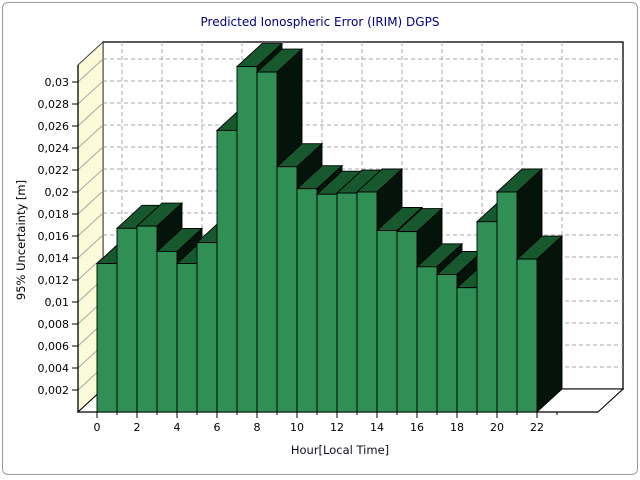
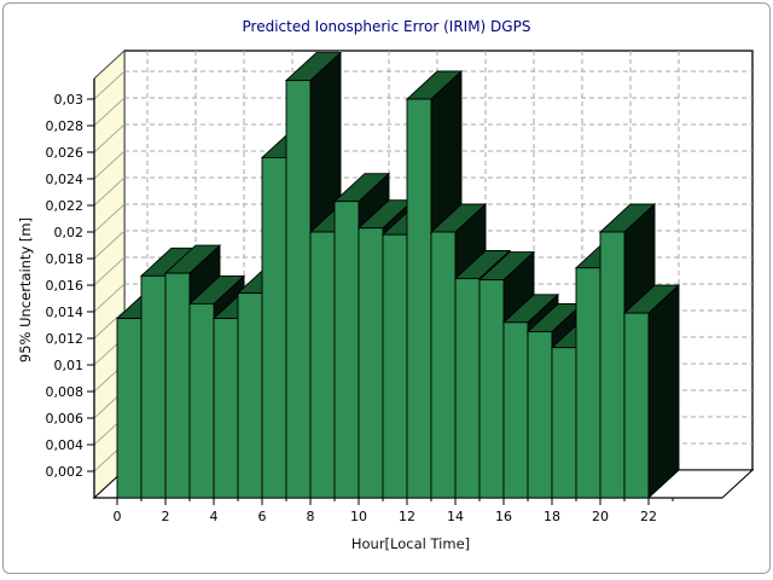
8: 0,03 -> 0,02
12: 0,02 -> 0,03
